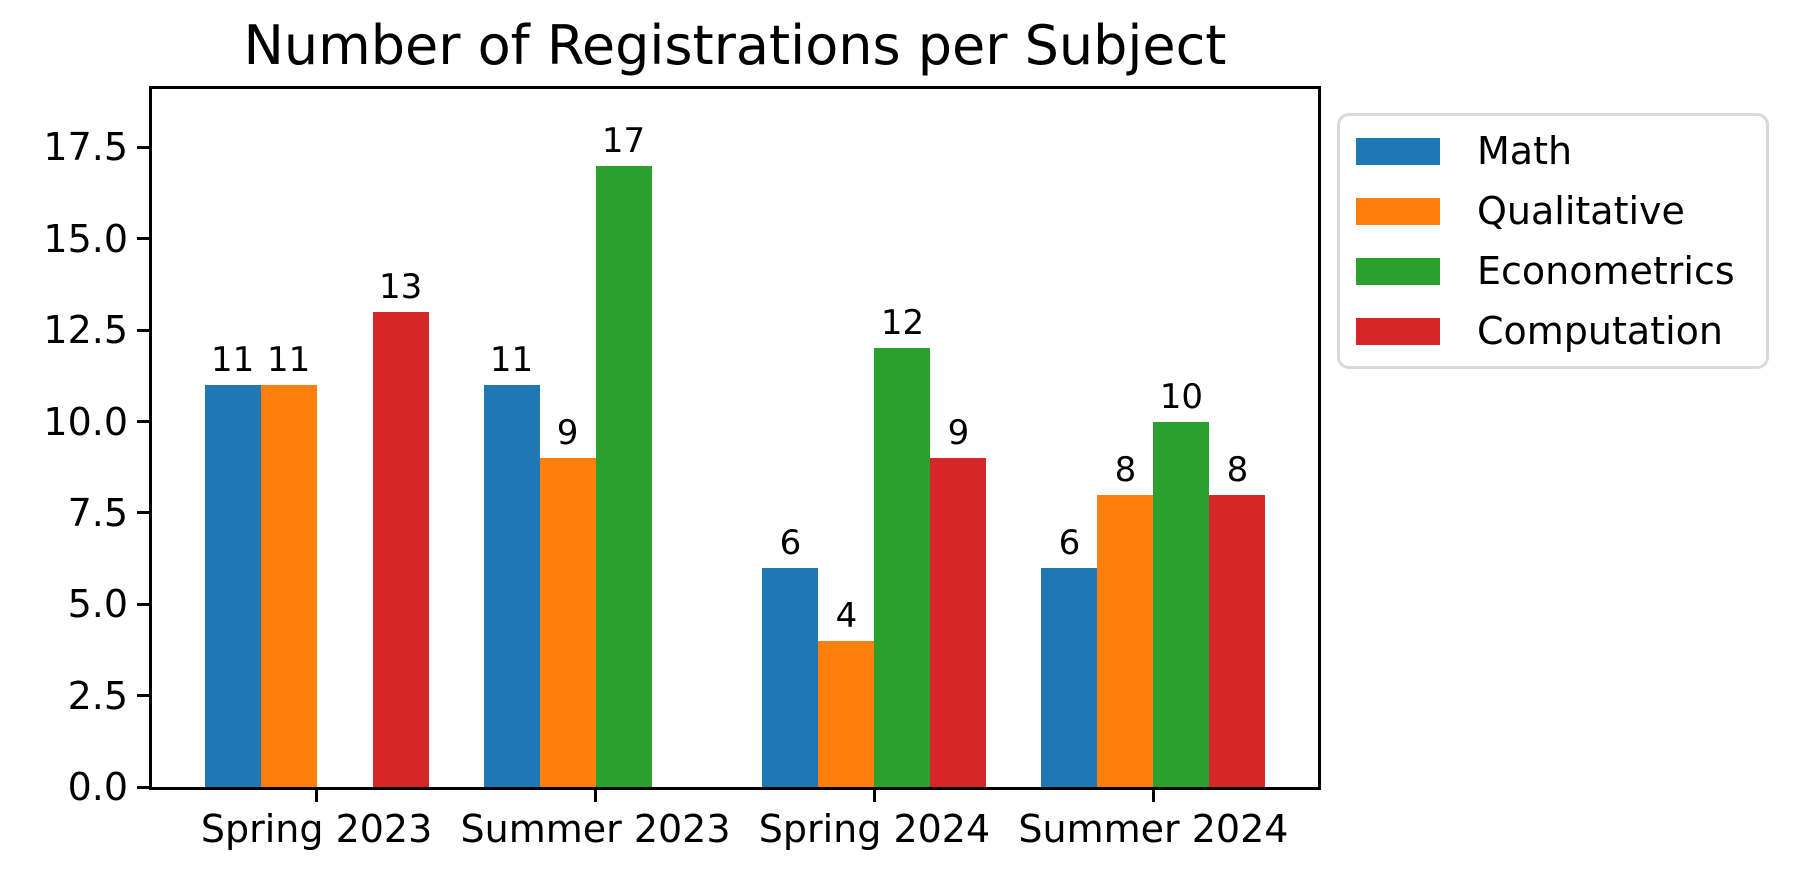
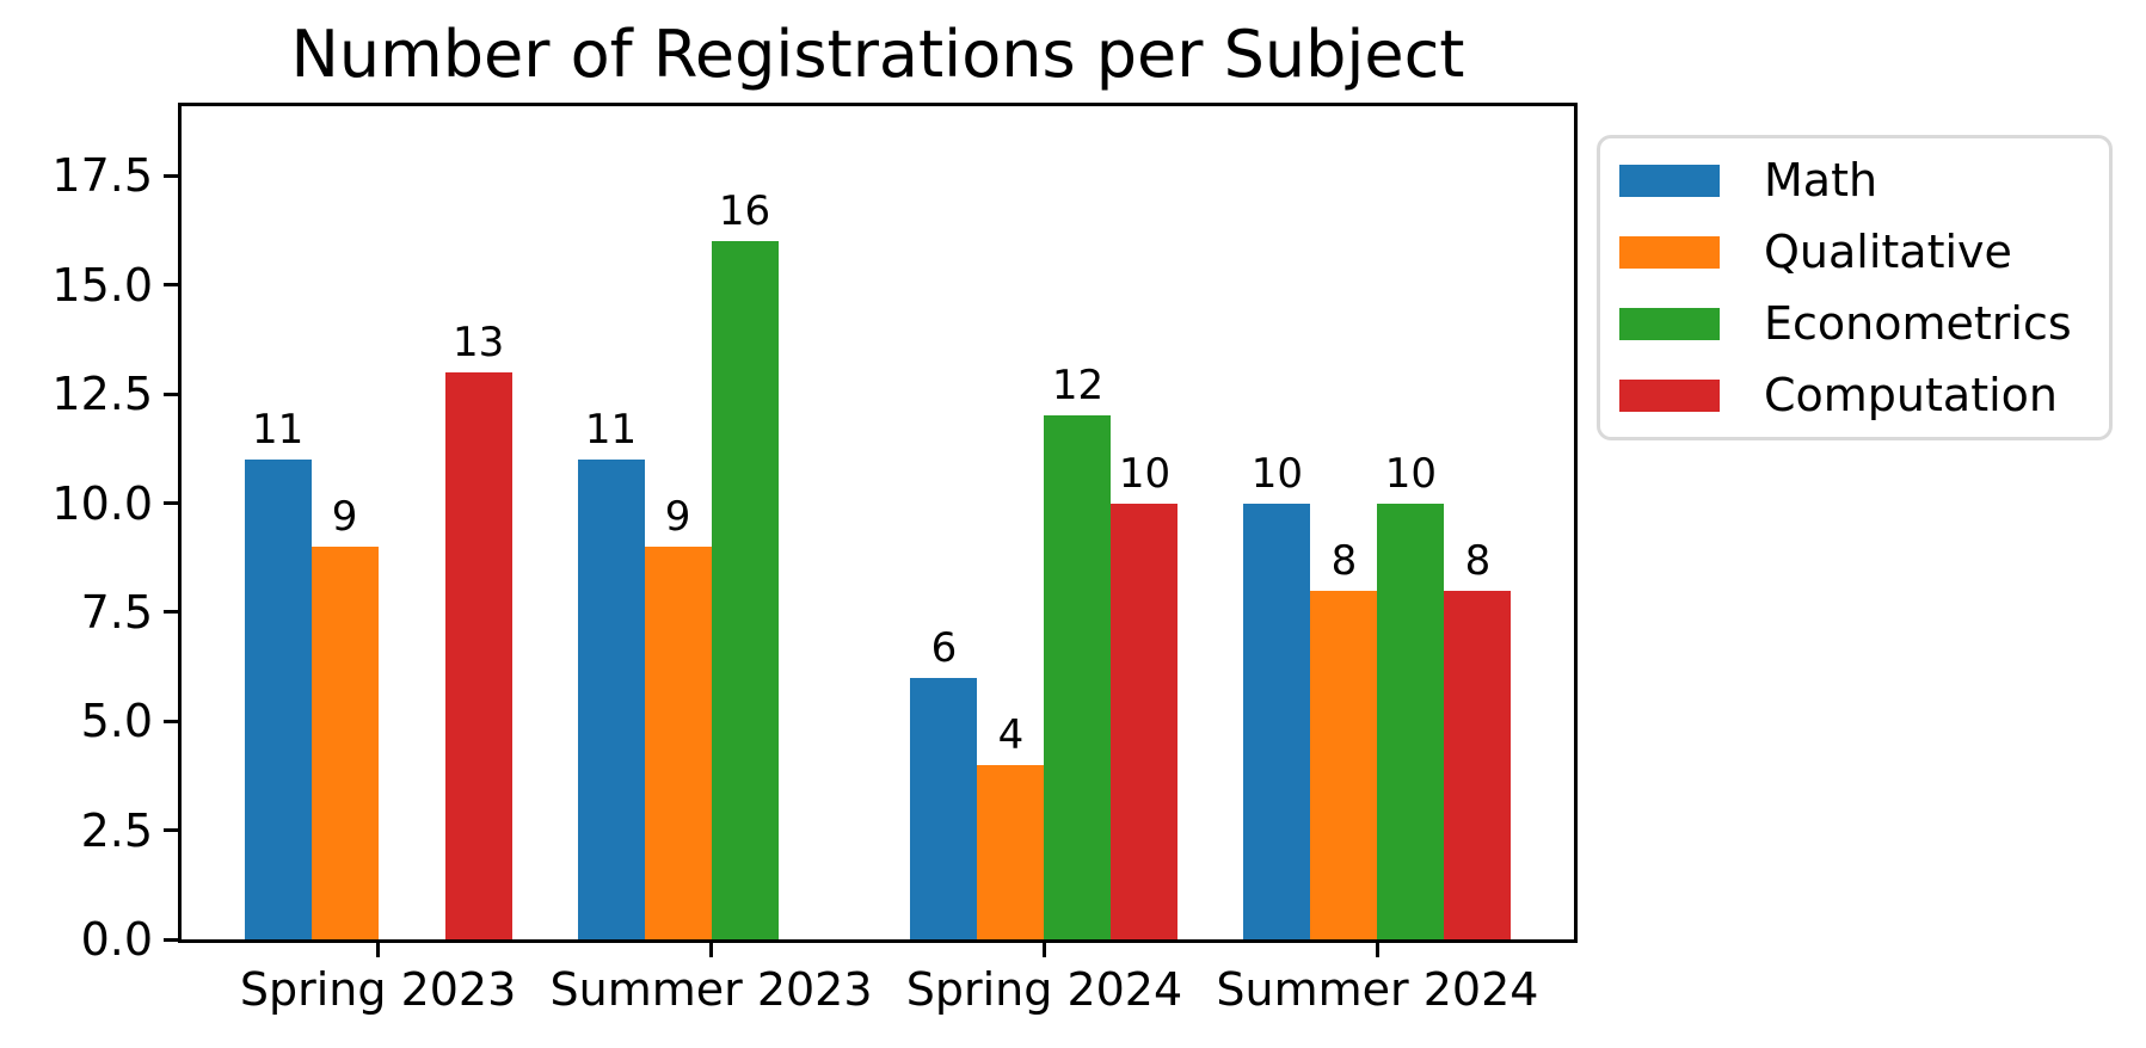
Qualitative/Spring 2023: 11 -> 9
Econometrics/Summer 2023: 17 -> 16
Computation/Spring 2024: 9 -> 10
Math/Summer 2024: 6 -> 10
